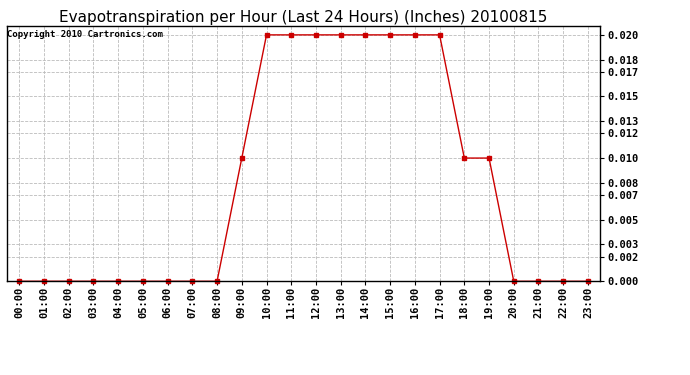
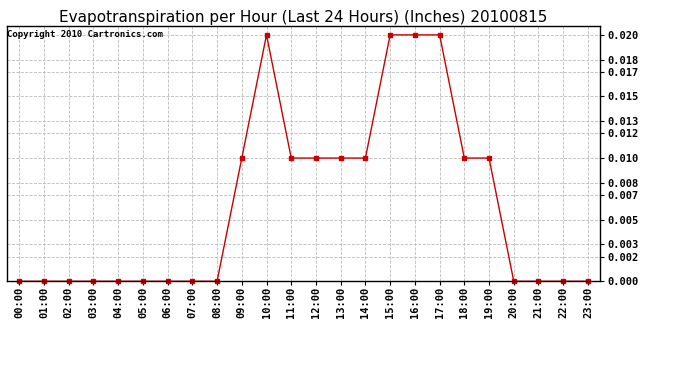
11:00: 0.02 -> 0.01
12:00: 0.02 -> 0.01
13:00: 0.02 -> 0.01
14:00: 0.02 -> 0.01
